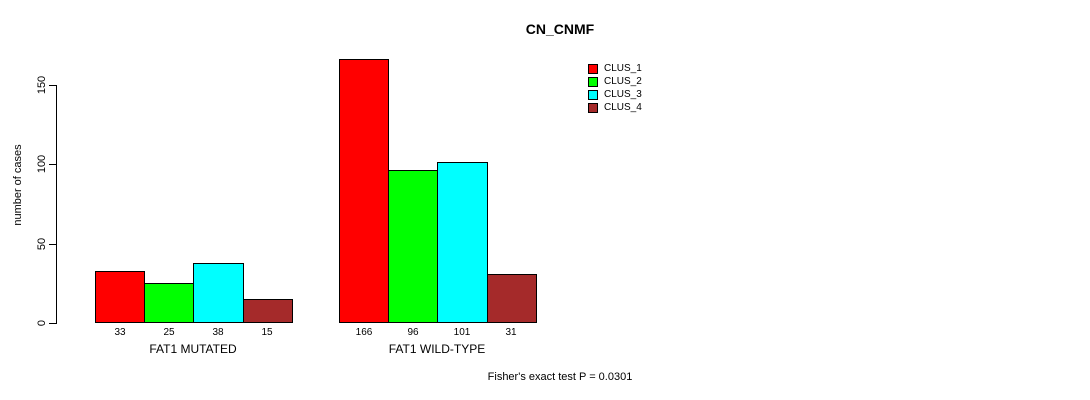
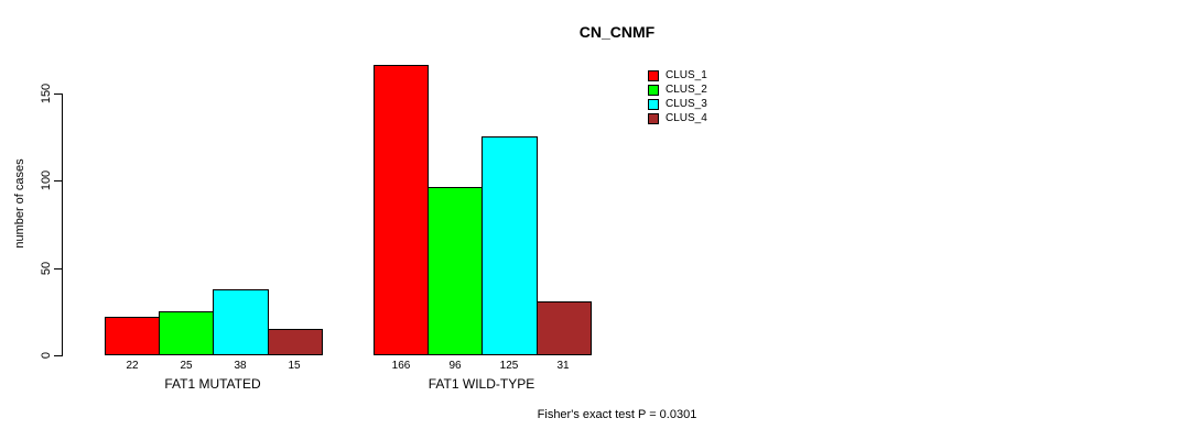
CLUS_1/FAT1 MUTATED: 33 -> 22
CLUS_3/FAT1 WILD-TYPE: 101 -> 125
